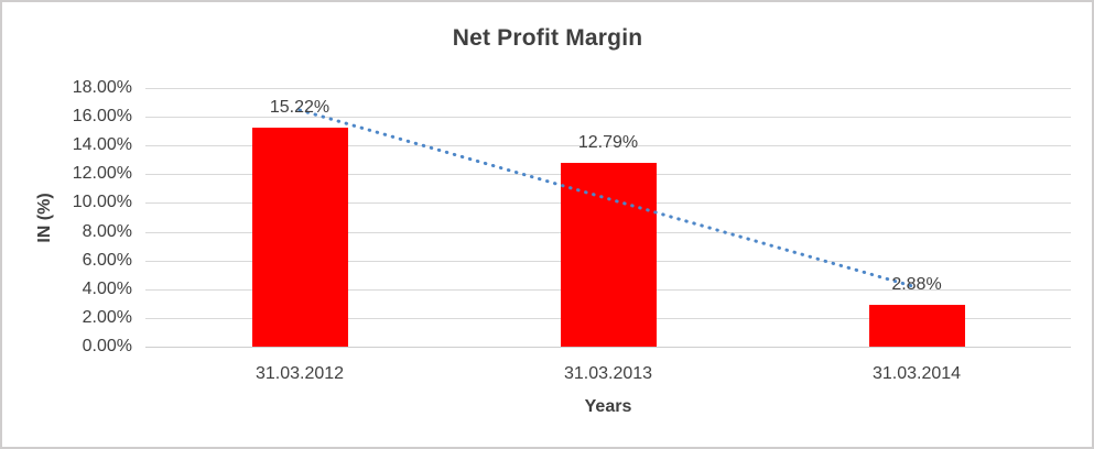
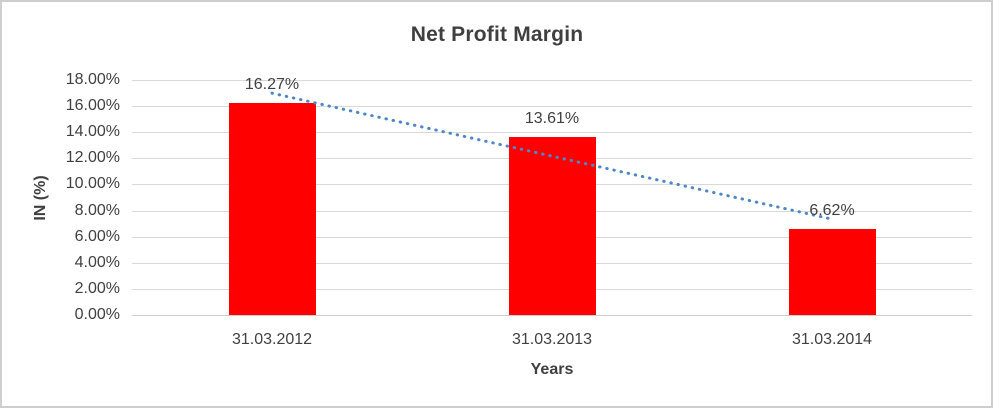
31.03.2012: 15.22% -> 16.27%
31.03.2013: 12.79% -> 13.61%
31.03.2014: 2.88% -> 6.62%
